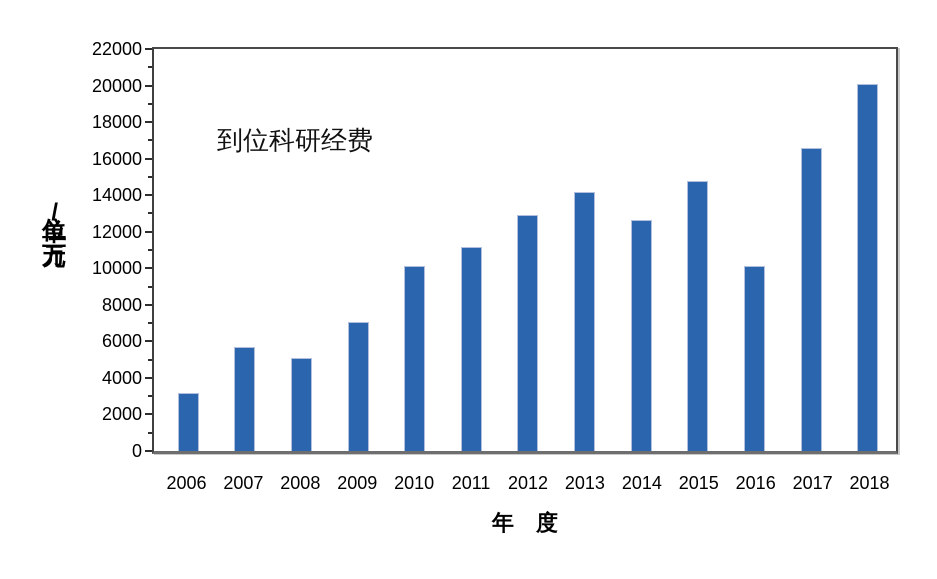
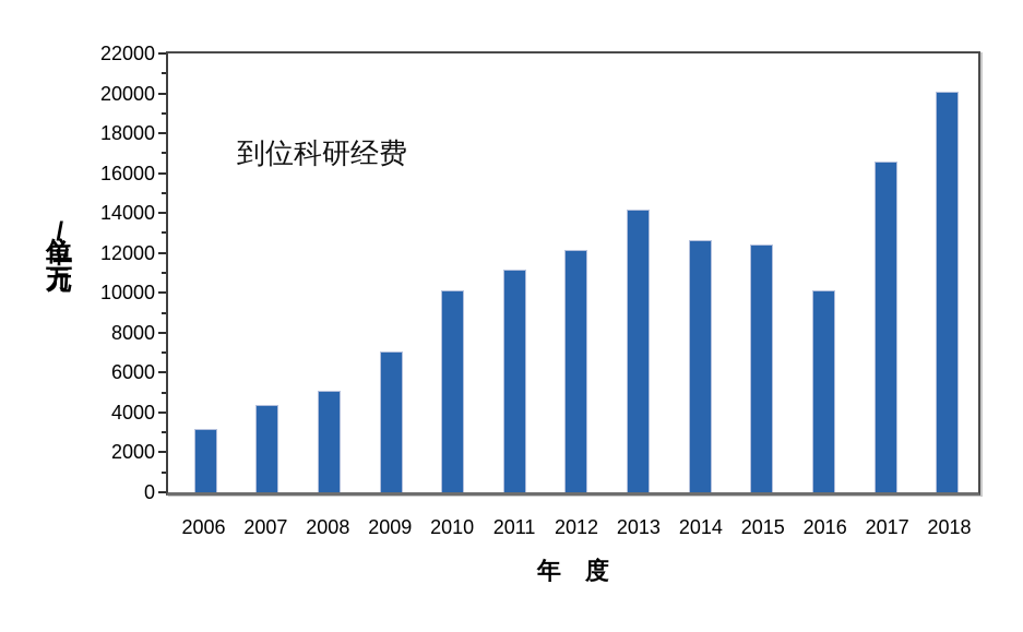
2007: 5700 -> 4400
2012: 12900 -> 12200
2015: 14800 -> 12400
